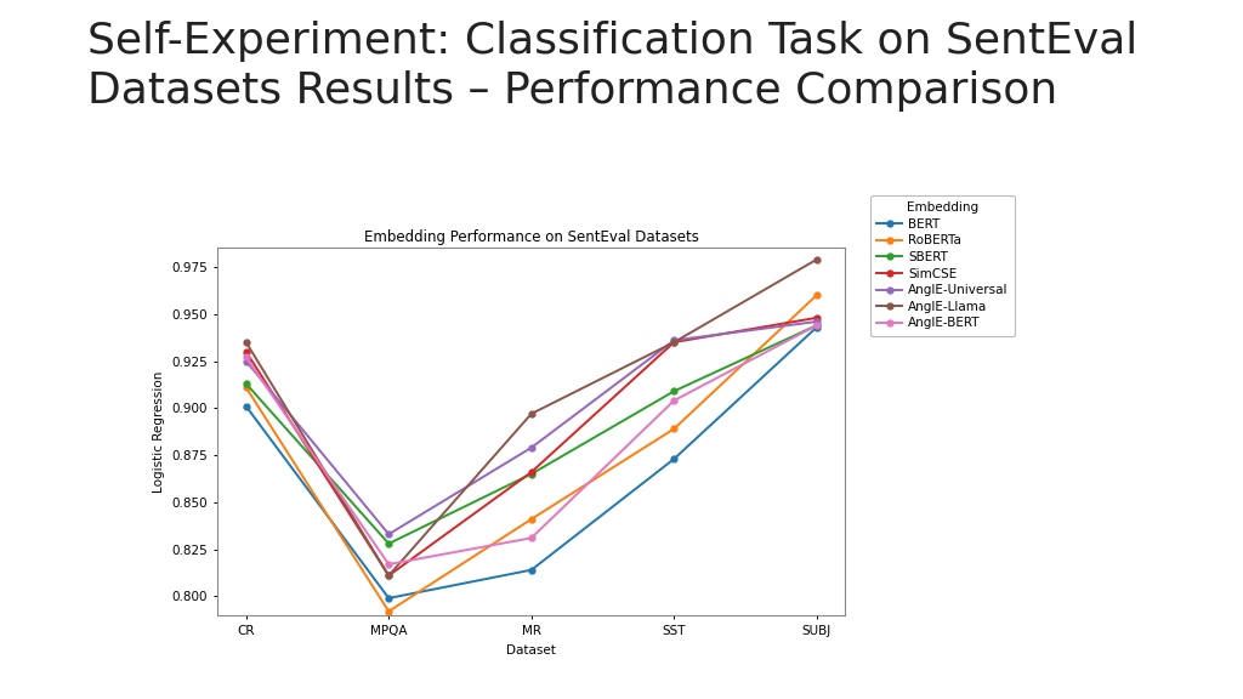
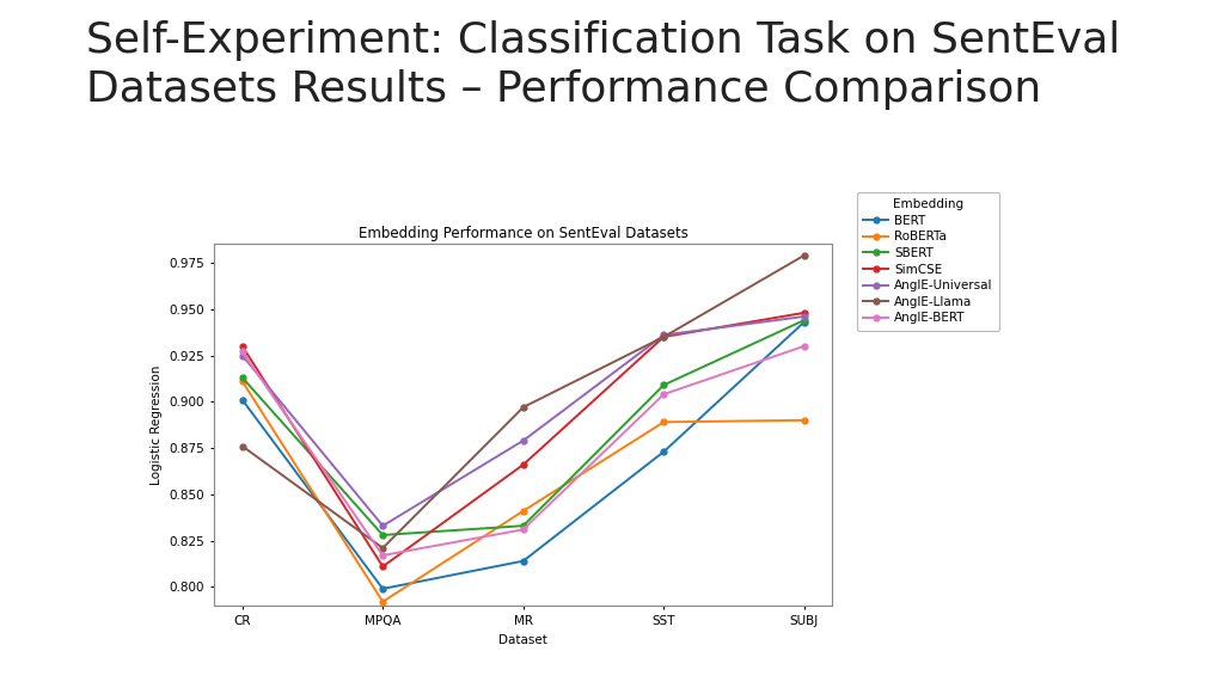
AnglE-Llama/CR: 0.935 -> 0.876
AnglE-Llama/MPQA: 0.811 -> 0.821
SBERT/MR: 0.865 -> 0.833
RoBERTa/SUBJ: 0.960 -> 0.890
AnglE-BERT/SUBJ: 0.944 -> 0.930
